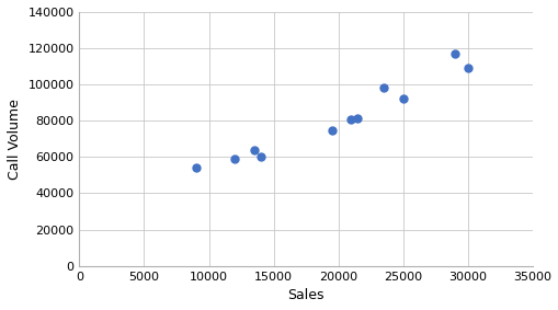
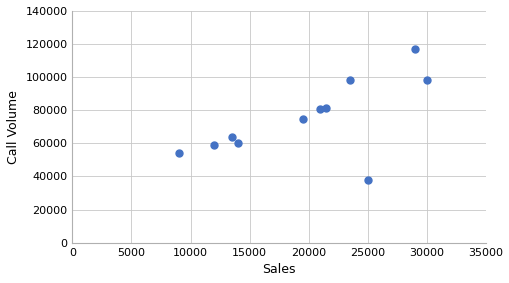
25000: 92000 -> 38000
30000: 109000 -> 98000
